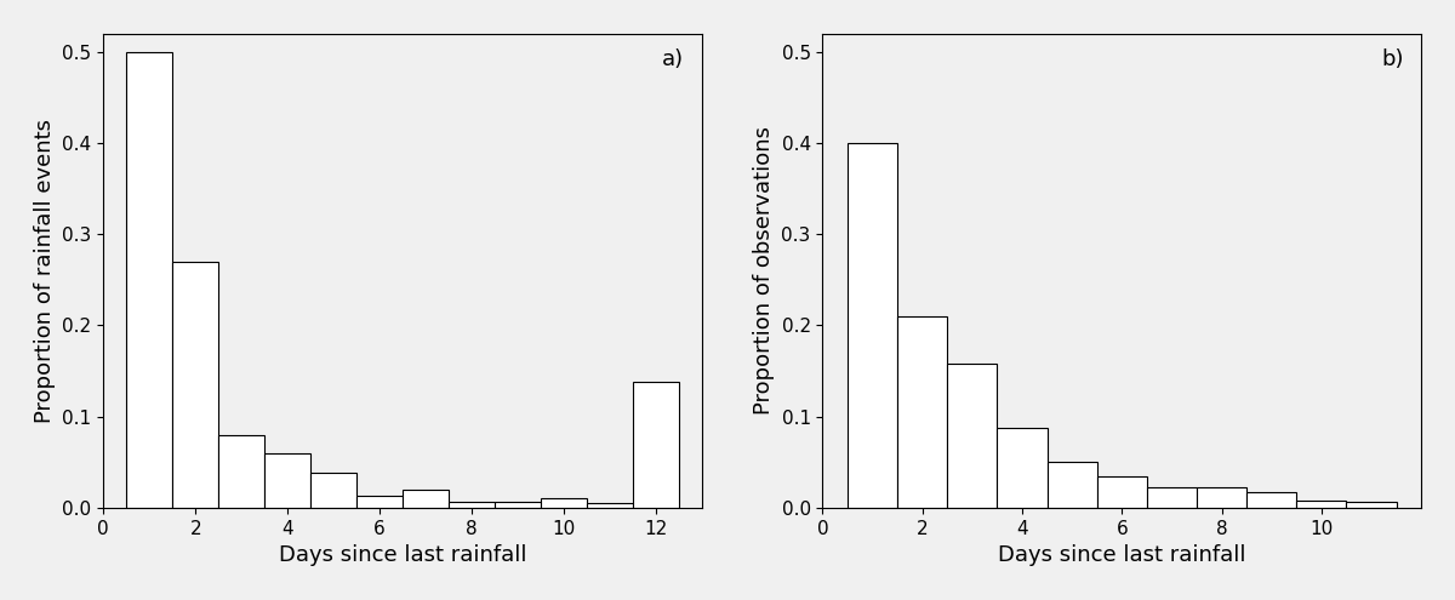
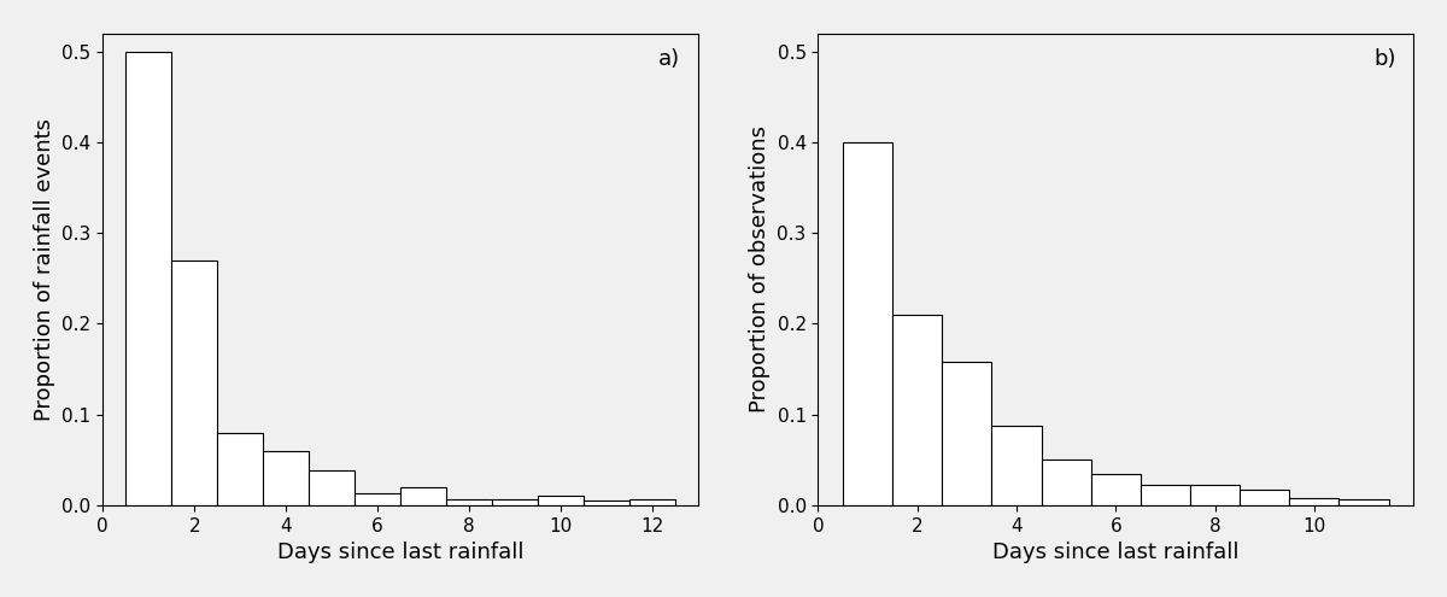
12: 0.138 -> 0.007
